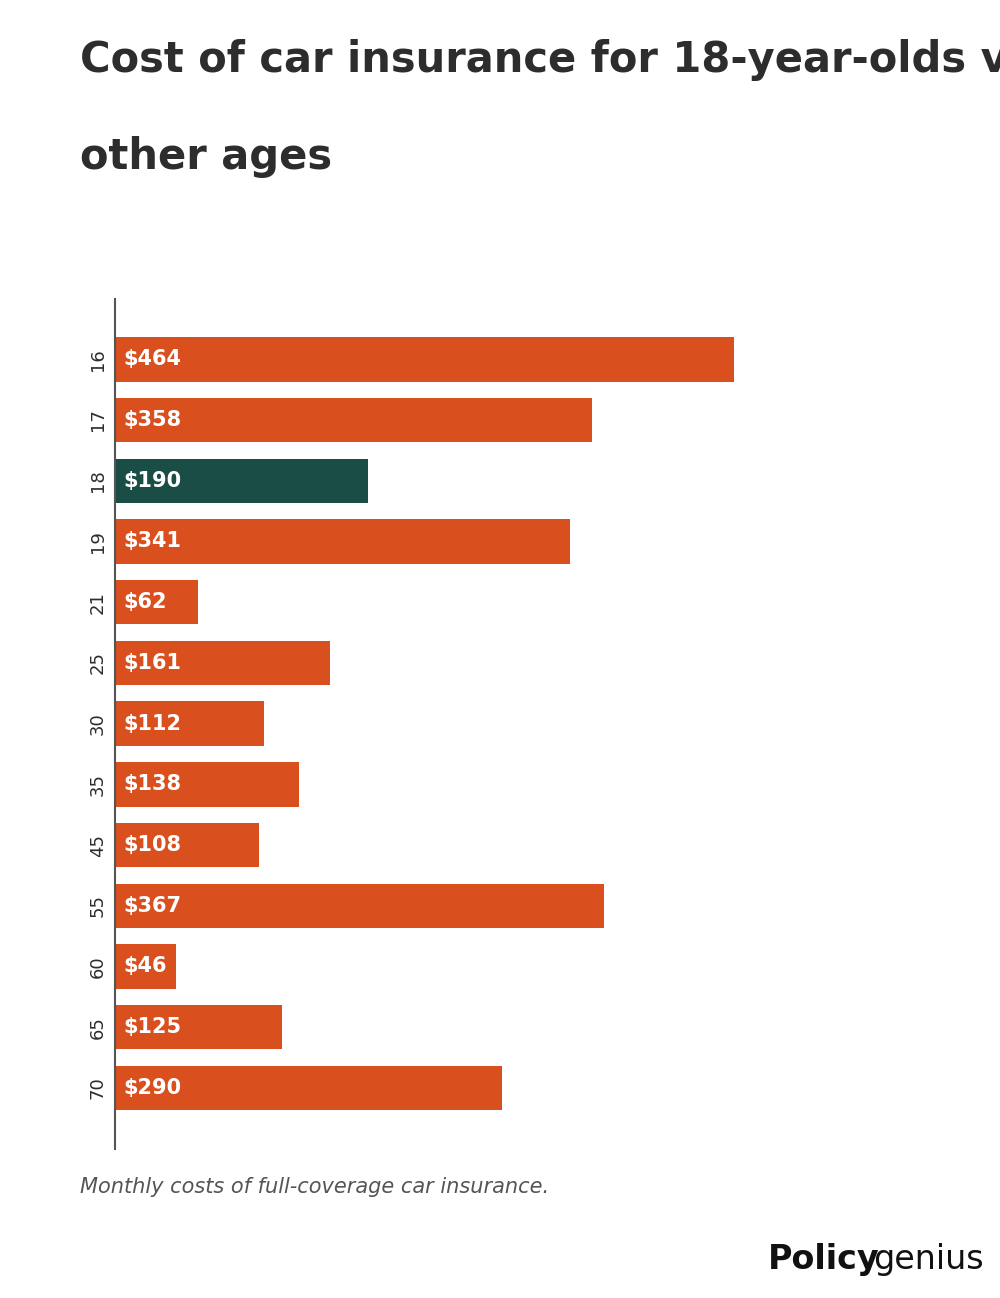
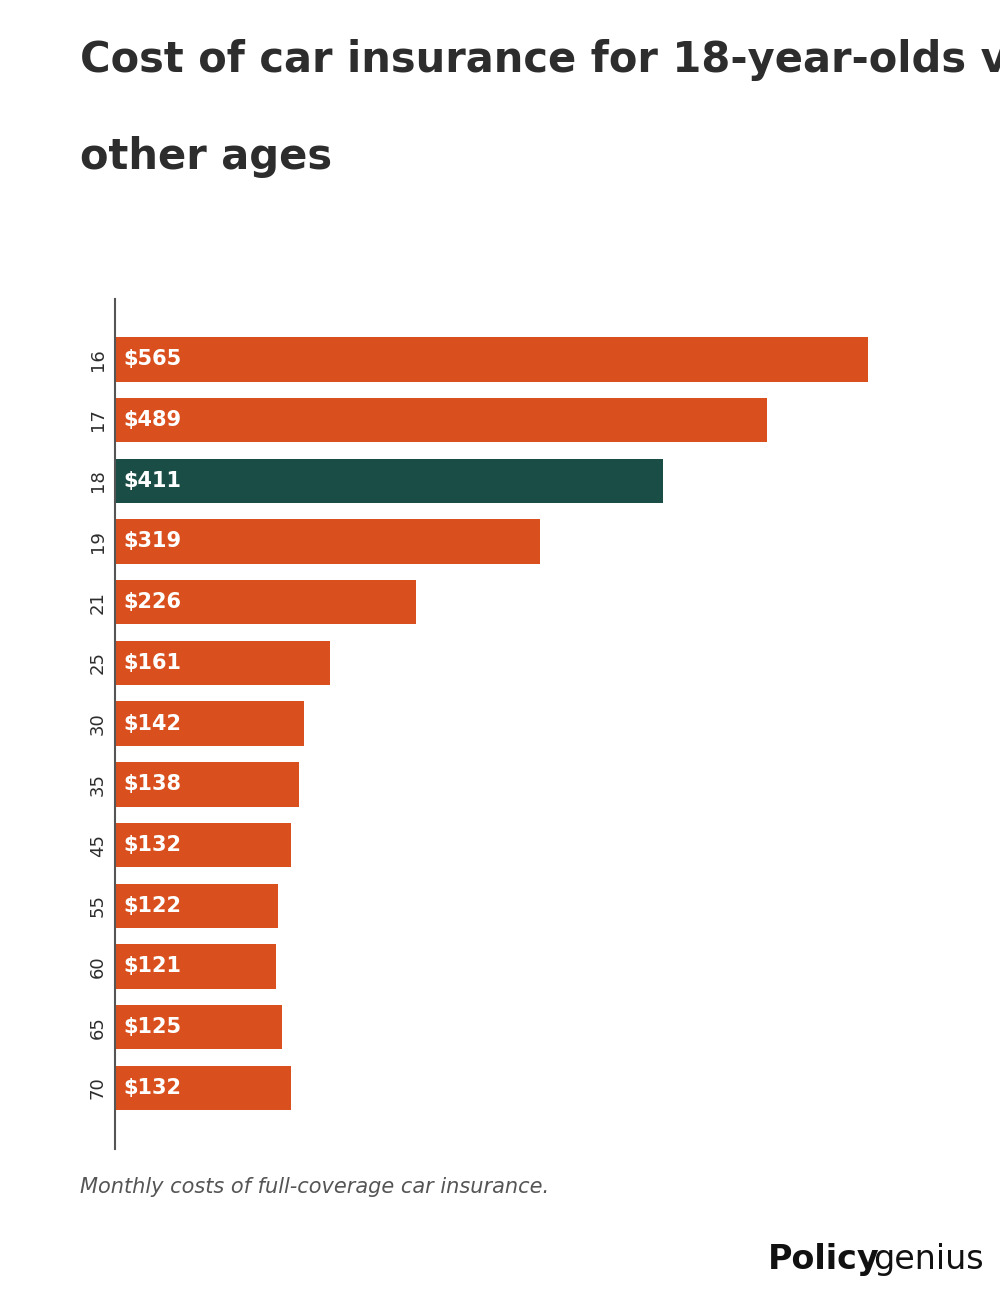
16: $464 -> $565
17: $358 -> $489
18: $190 -> $411
19: $341 -> $319
21: $62 -> $226
30: $112 -> $142
45: $108 -> $132
55: $367 -> $122
60: $46 -> $121
70: $290 -> $132
